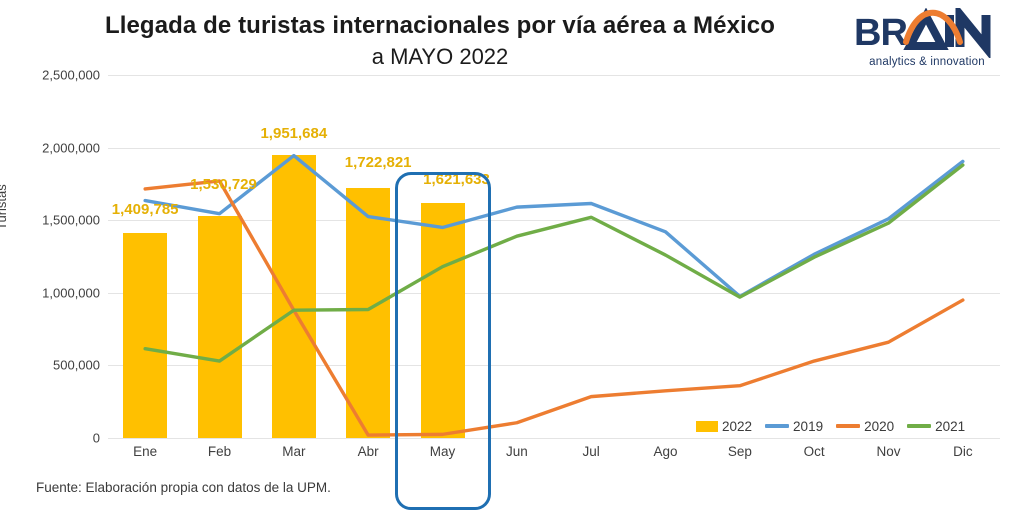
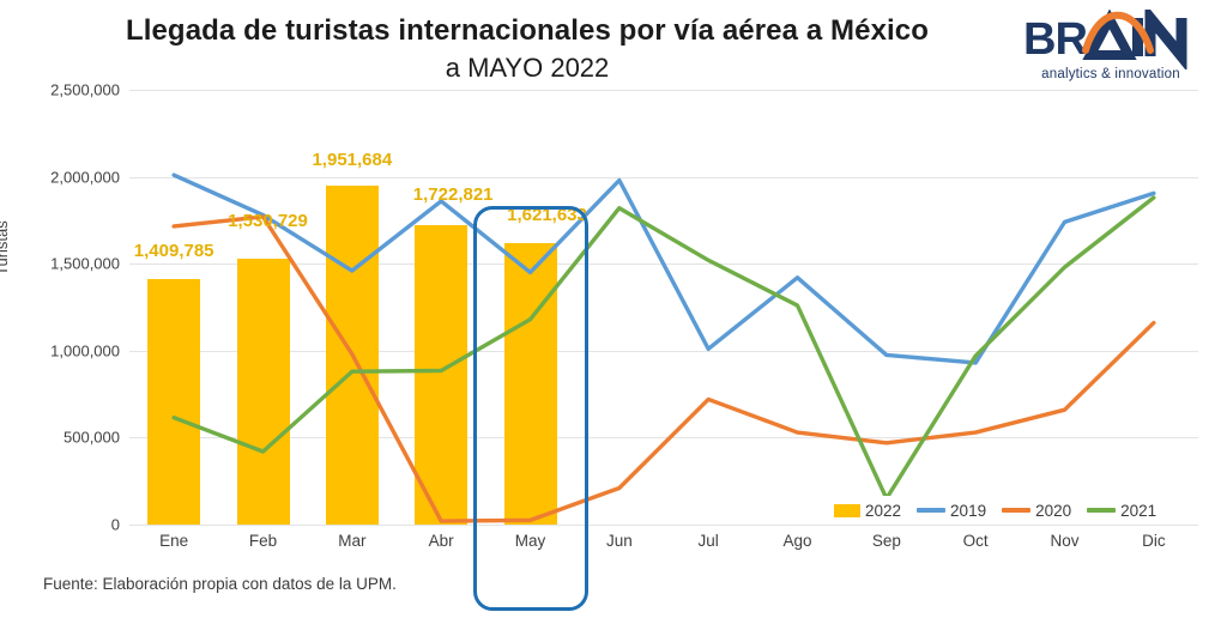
2019/Ene: 1640000 -> 2010000
2019/Feb: 1540000 -> 1780000
2021/Feb: 530000 -> 420000
2019/Mar: 1940000 -> 1460000
2020/Mar: 880000 -> 980000
2019/Abr: 1520000 -> 1860000
2019/Jun: 1590000 -> 1980000
2020/Jun: 100000 -> 210000
2021/Jun: 1390000 -> 1820000
2019/Jul: 1620000 -> 1010000
2020/Jul: 280000 -> 720000
2020/Ago: 320000 -> 530000
2020/Sep: 360000 -> 470000
2021/Sep: 970000 -> 150000
2019/Oct: 1260000 -> 930000
2021/Oct: 1240000 -> 970000
2019/Nov: 1510000 -> 1740000
2020/Dic: 950000 -> 1160000
